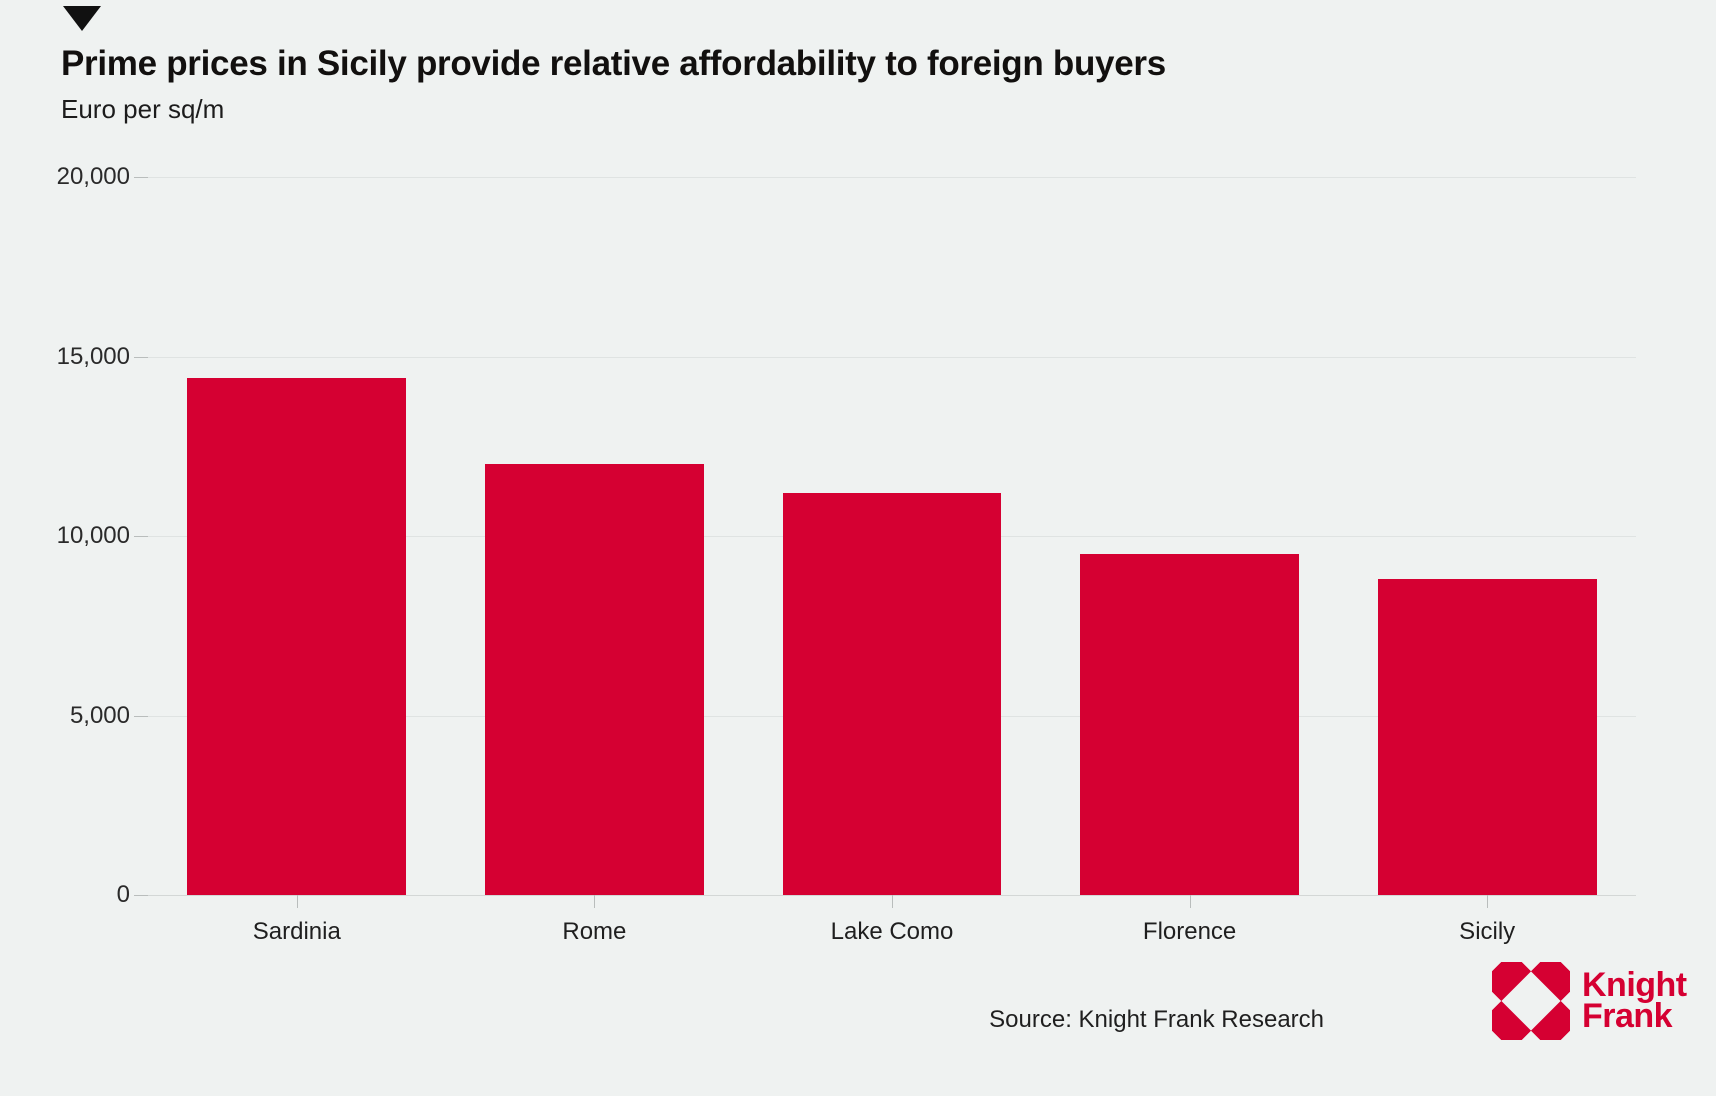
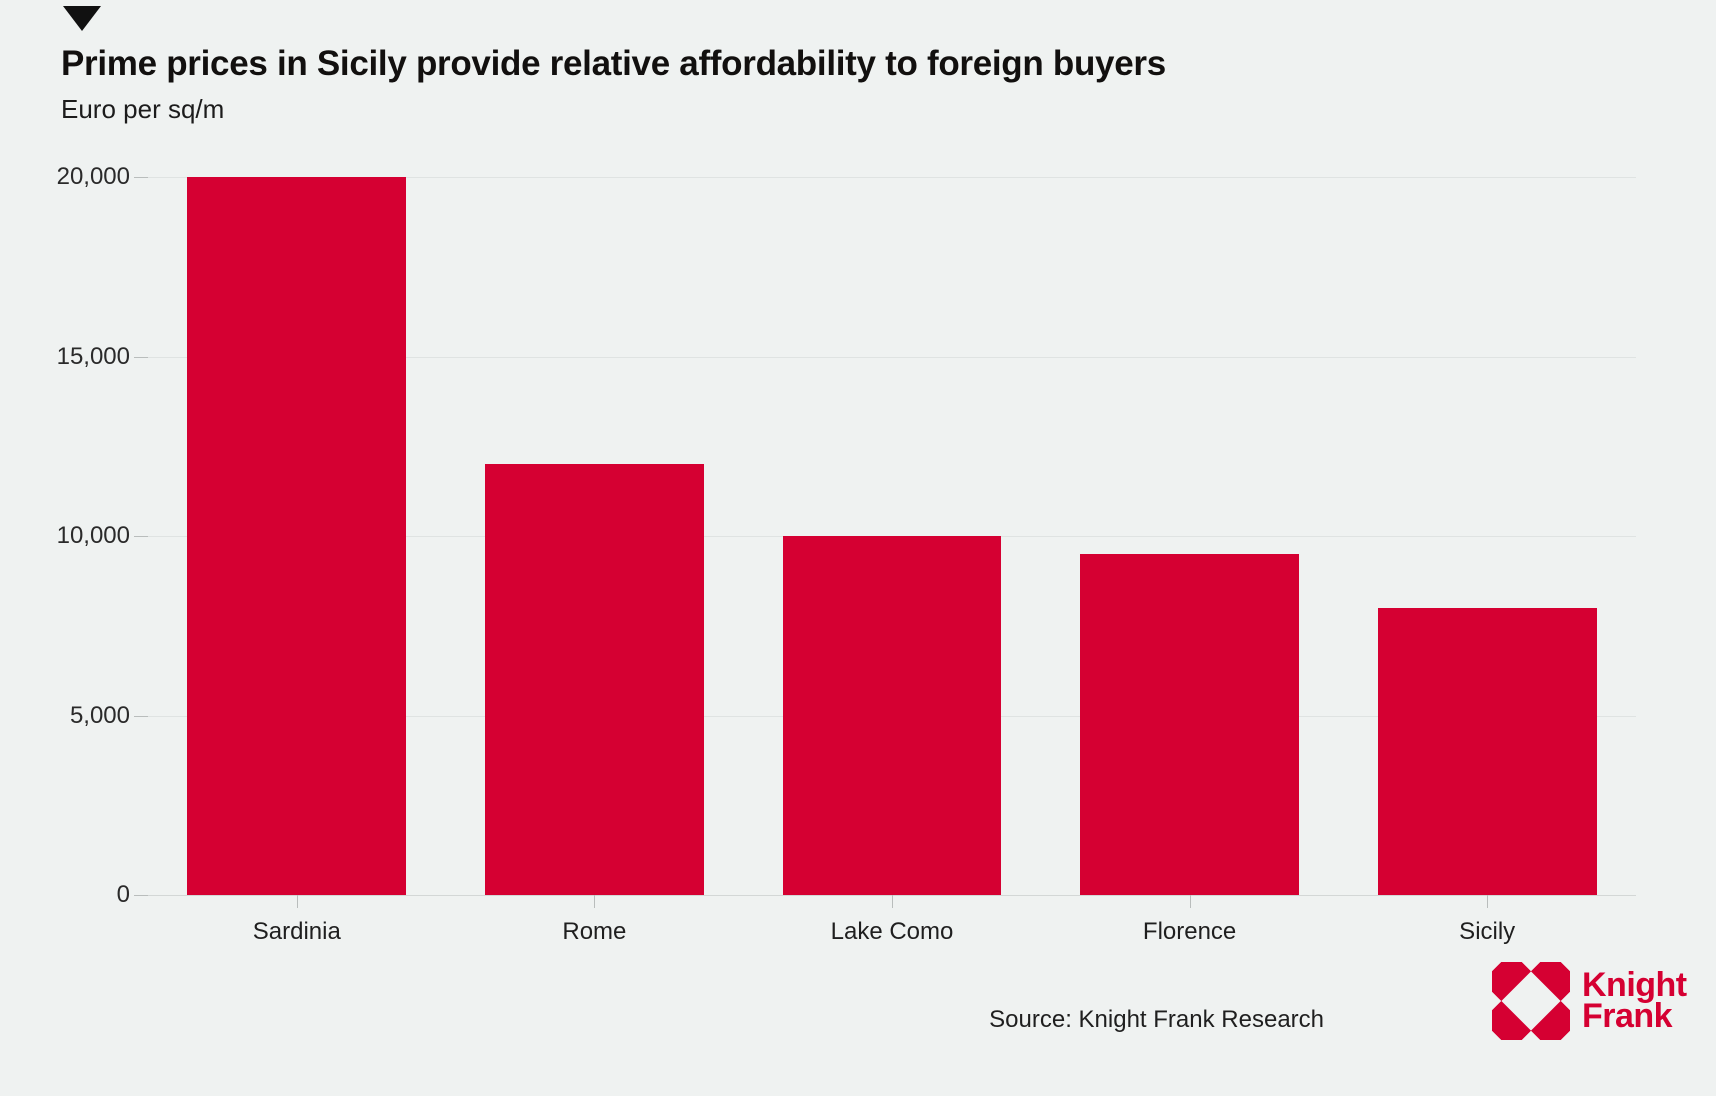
Sardinia: 14400 -> 20000
Lake Como: 11200 -> 10000
Sicily: 8800 -> 8000
